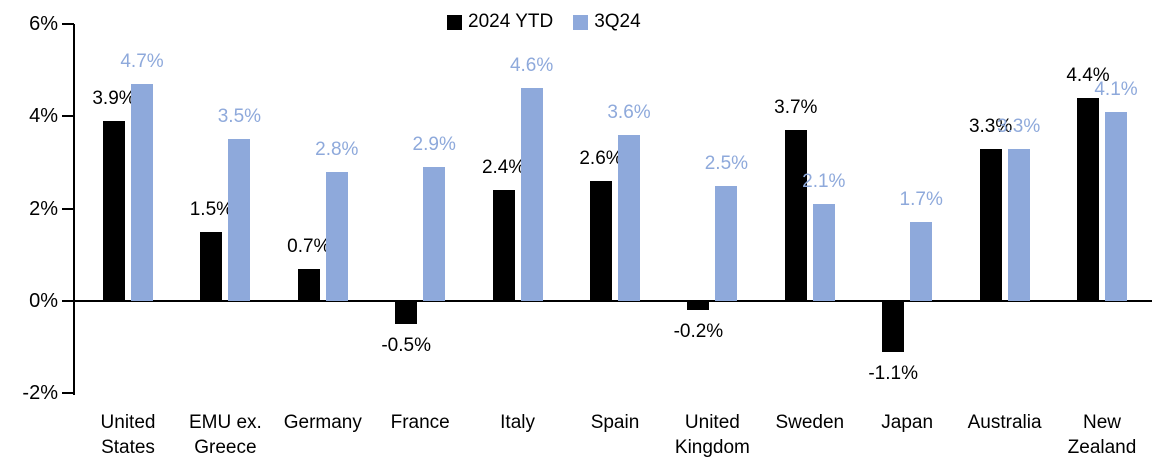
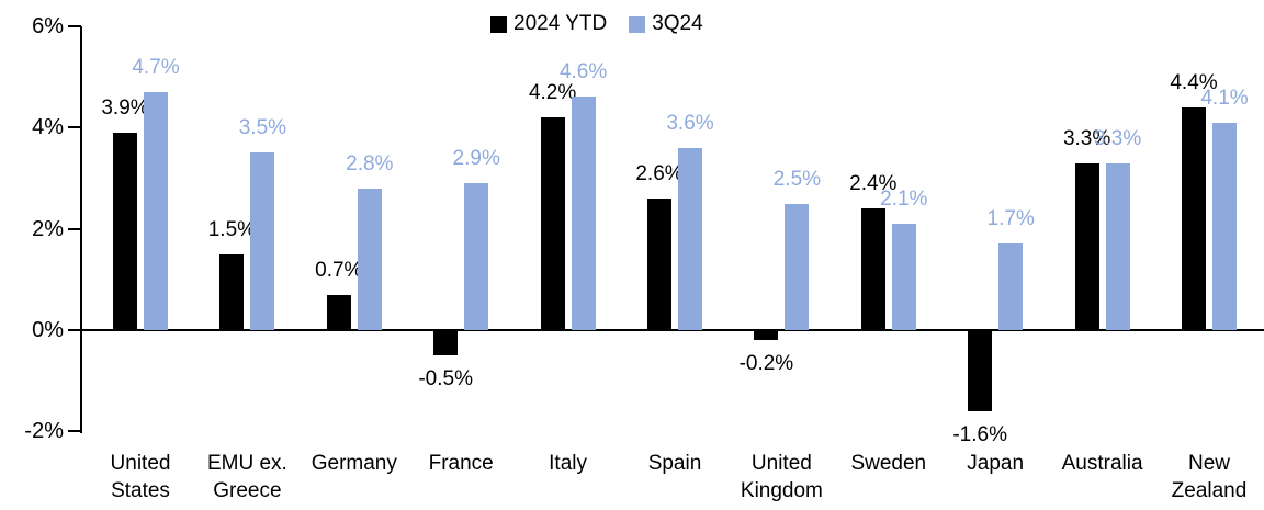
2024 YTD/Italy: 2.4% -> 4.2%
2024 YTD/Sweden: 3.7% -> 2.4%
2024 YTD/Japan: -1.1% -> -1.6%
